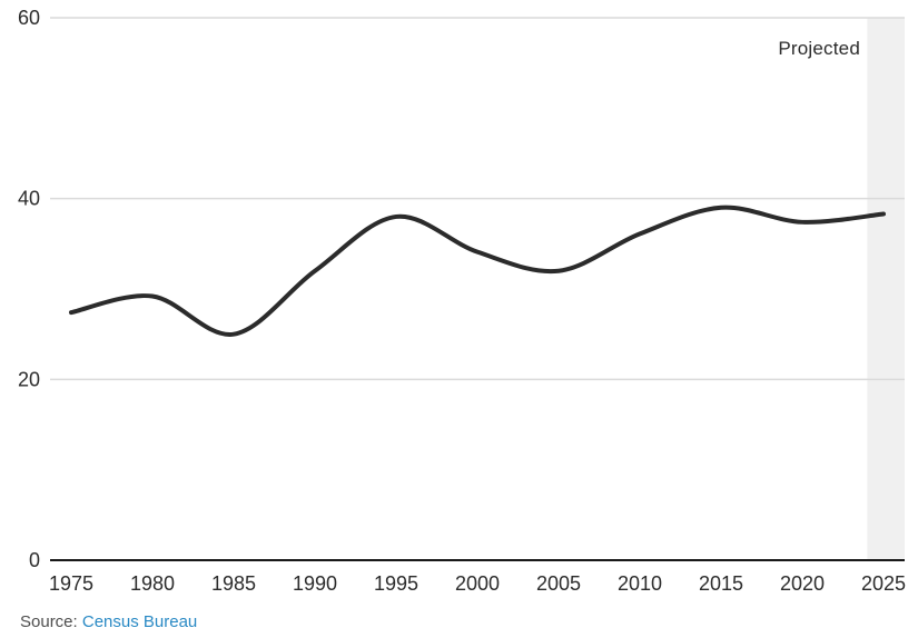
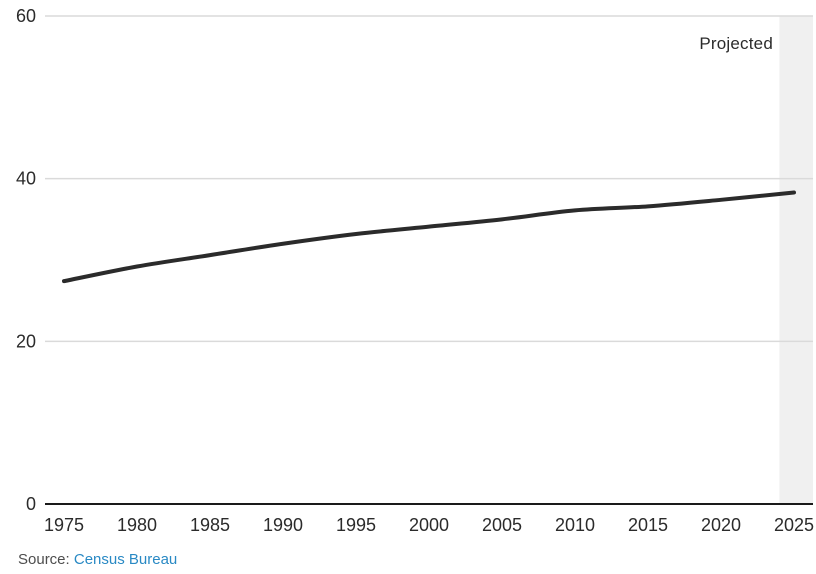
1985: 25 -> 31
1995: 38 -> 33
2005: 32 -> 35
2015: 39 -> 37
